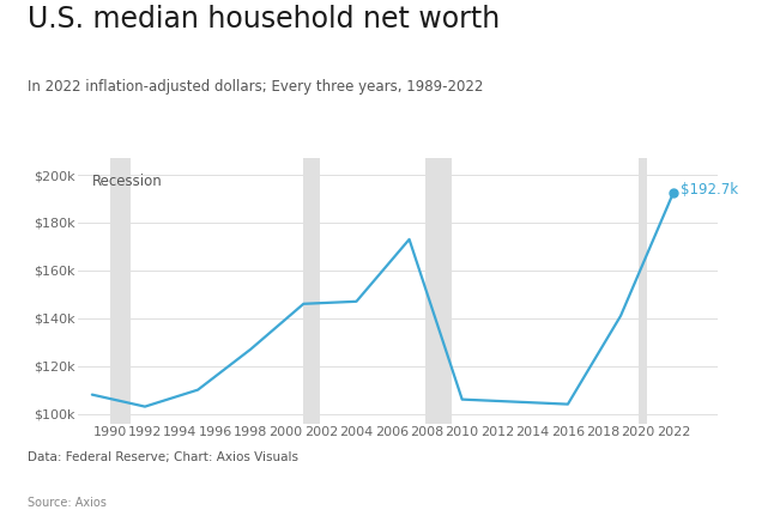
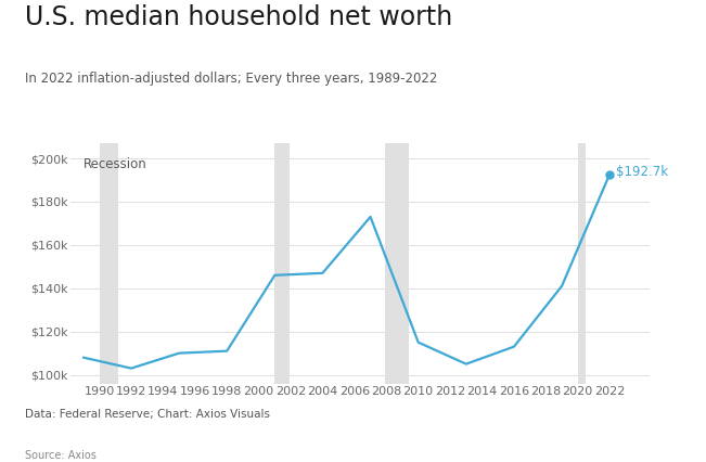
1998: $127k -> $111k
2010: $106k -> $115k
2016: $104k -> $113k
